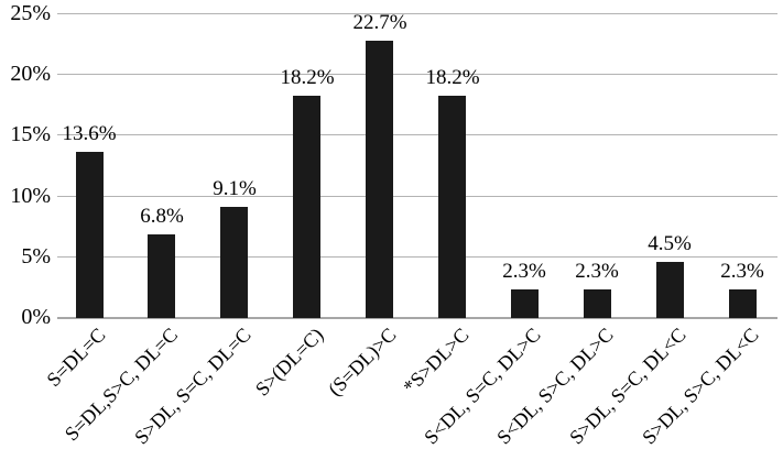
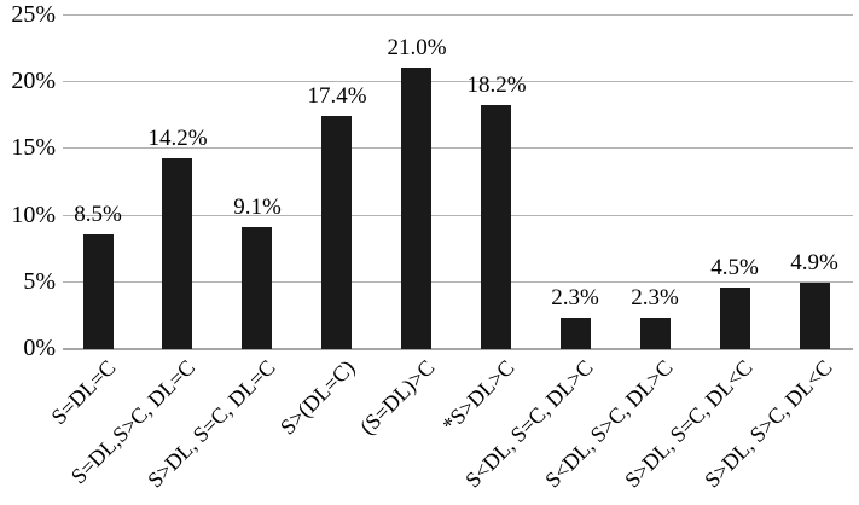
S=DL=C: 13.6% -> 8.5%
S=DL,S>C, DL=C: 6.8% -> 14.2%
S>(DL=C): 18.2% -> 17.4%
(S=DL)>C: 22.7% -> 21.0%
S>DL, S>C, DL<C: 2.3% -> 4.9%
